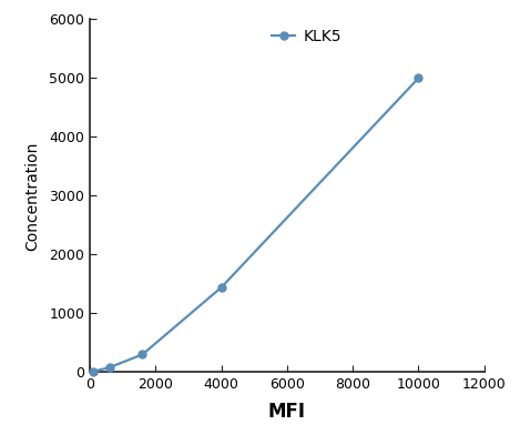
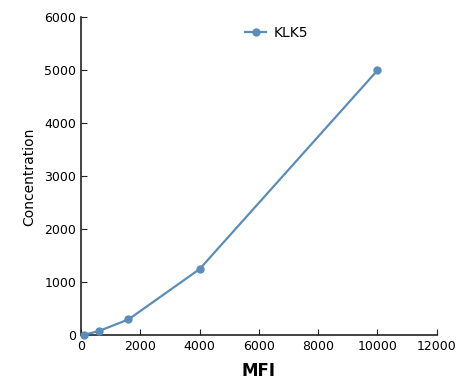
4000: 1440 -> 1250
